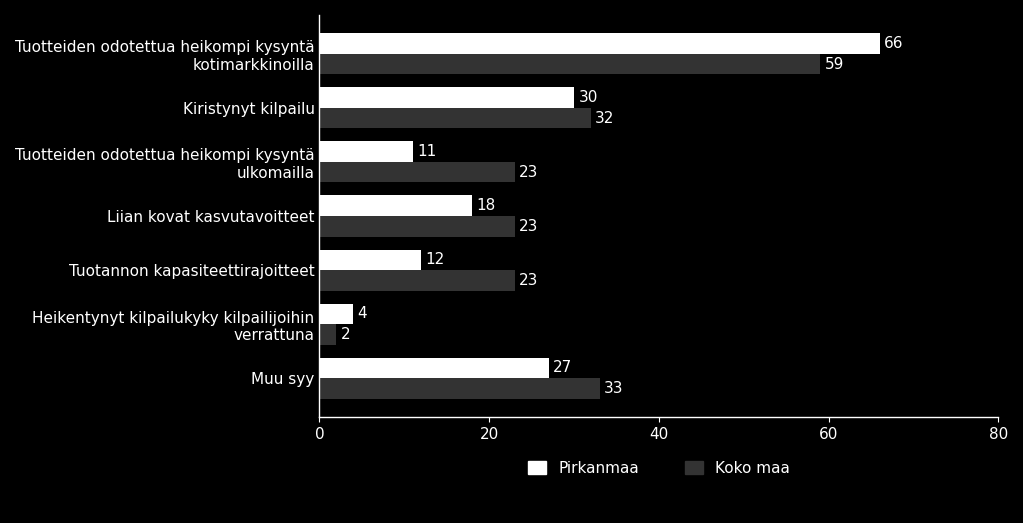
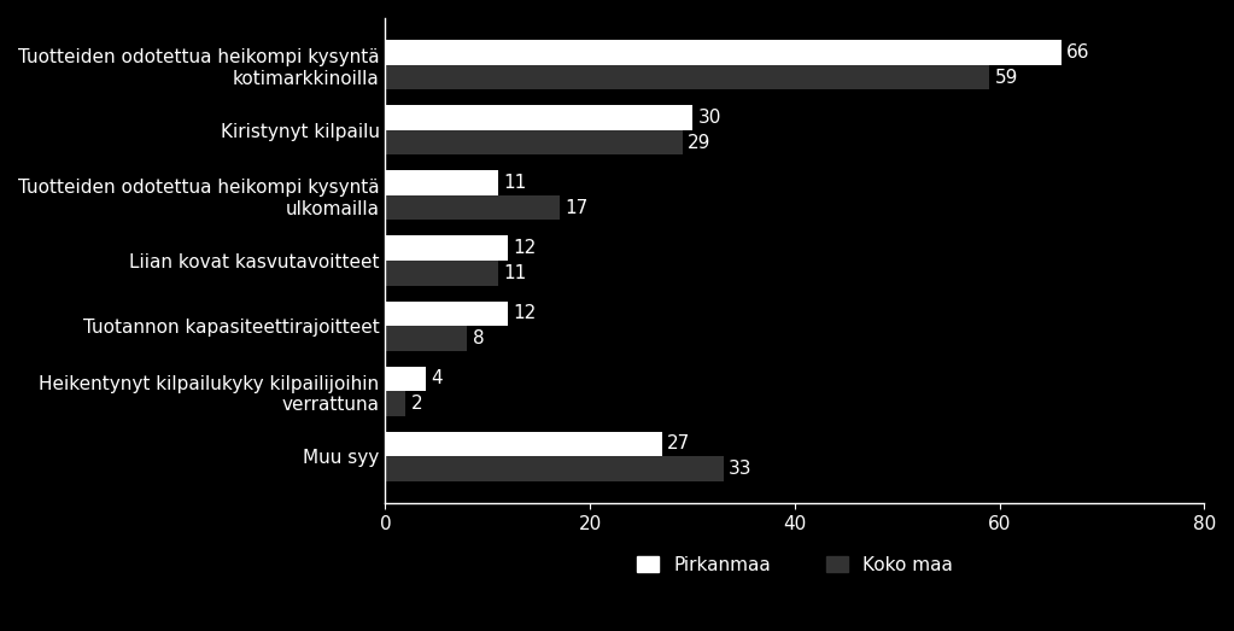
Koko maa/Kiristynyt kilpailu: 32 -> 29
Koko maa/Tuotteiden odotettua heikompi kysyntä ulkomailla: 23 -> 17
Pirkanmaa/Liian kovat kasvutavoitteet: 18 -> 12
Koko maa/Liian kovat kasvutavoitteet: 23 -> 11
Koko maa/Tuotannon kapasiteettirajoitteet: 23 -> 8
